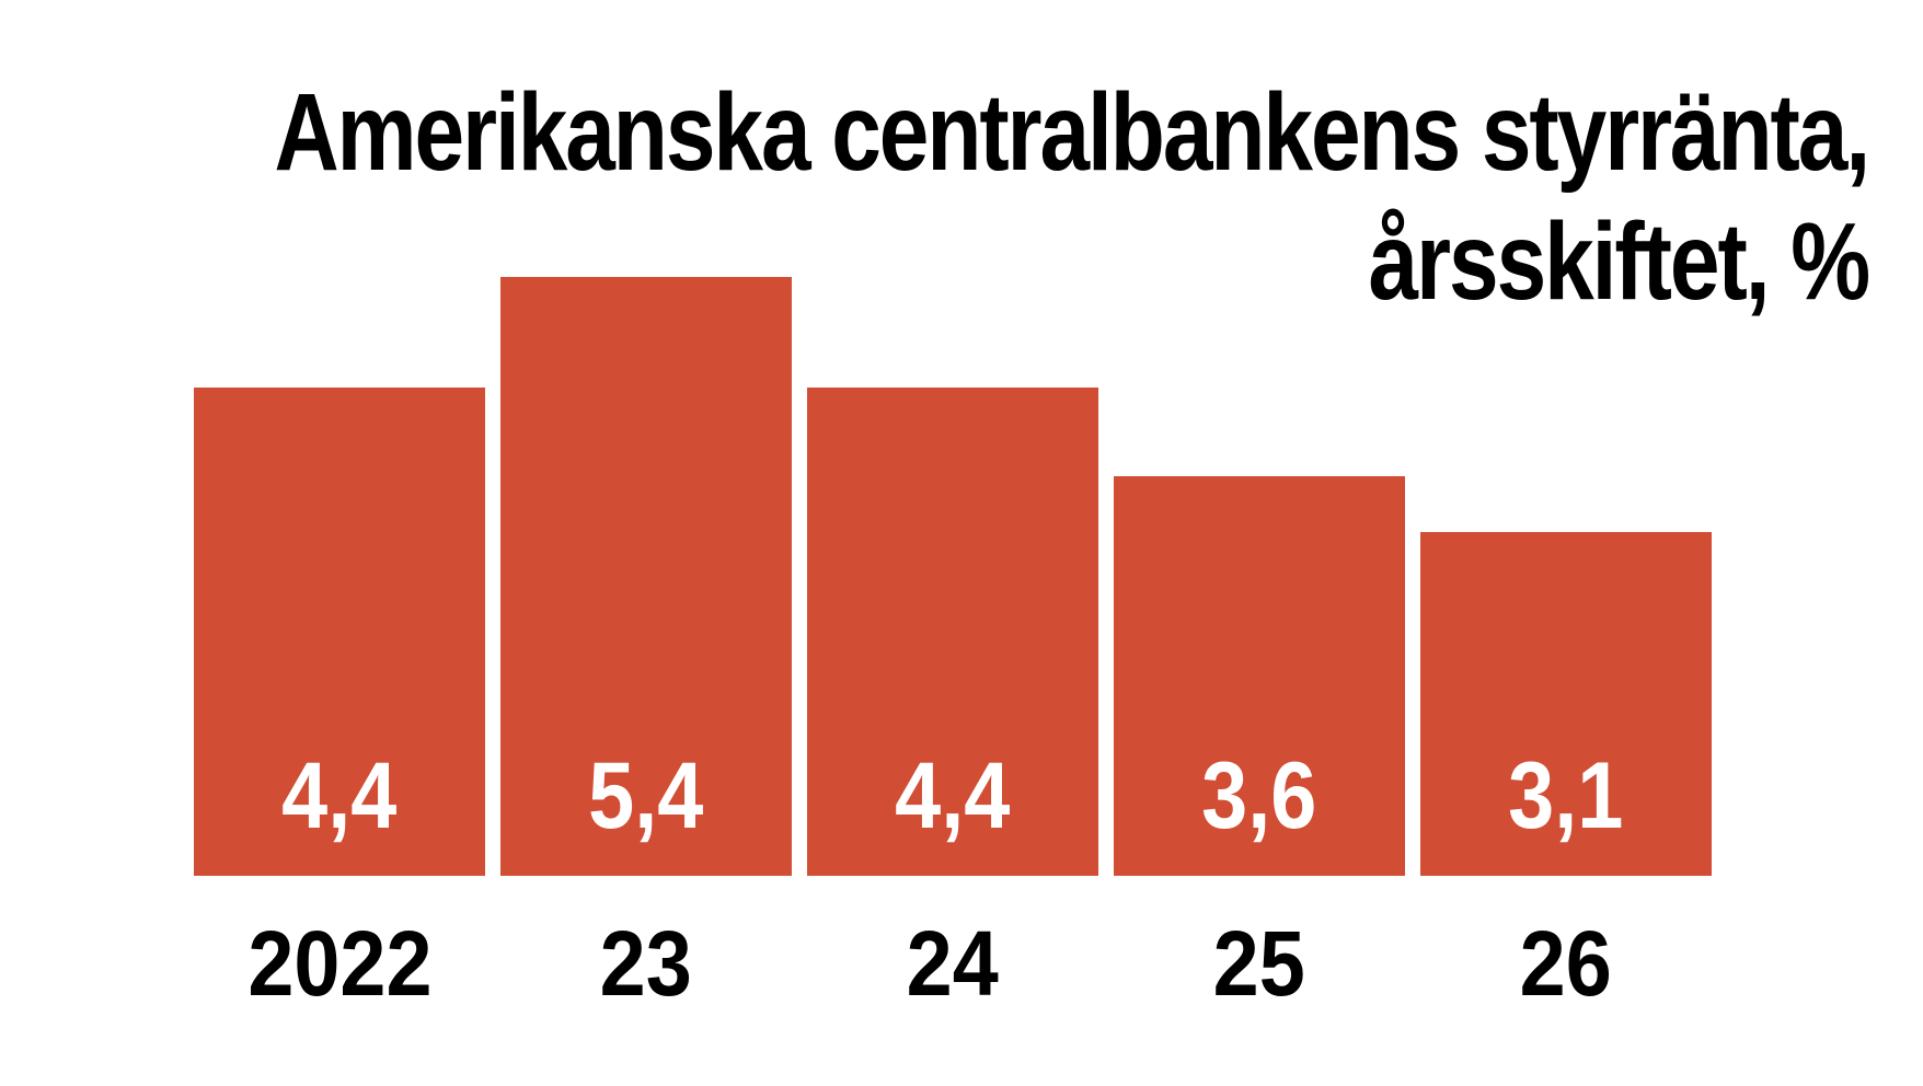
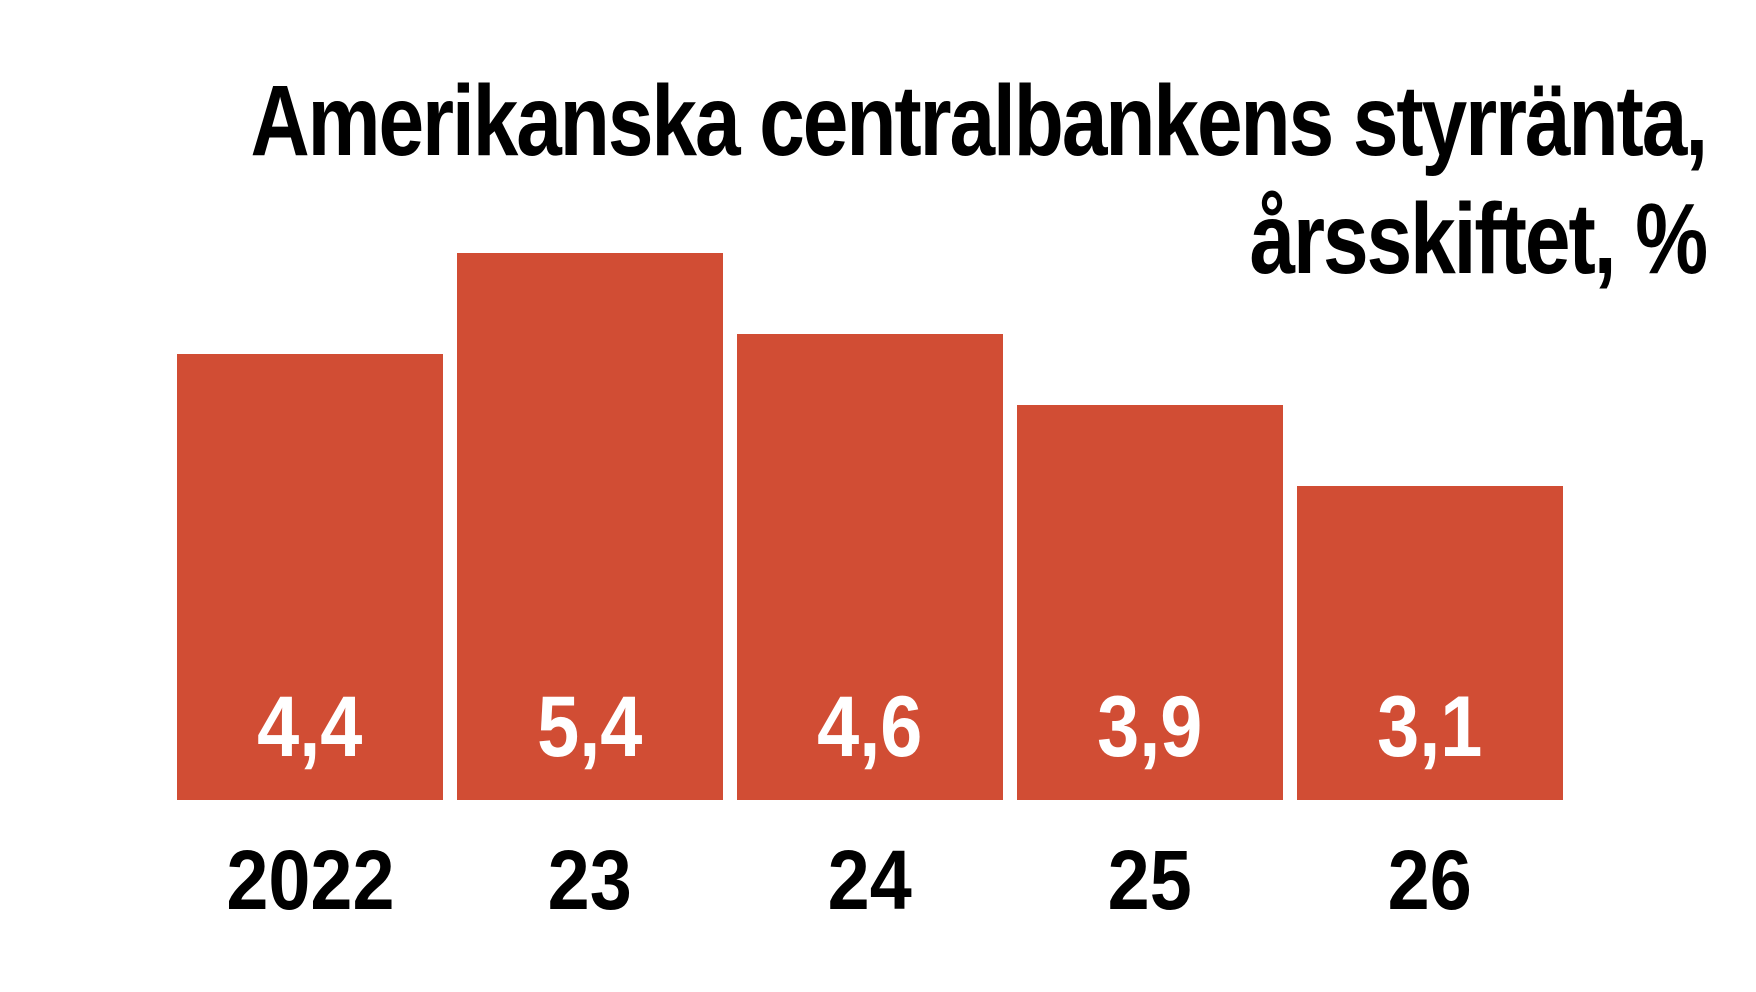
24: 4,4 -> 4,6
25: 3,6 -> 3,9
